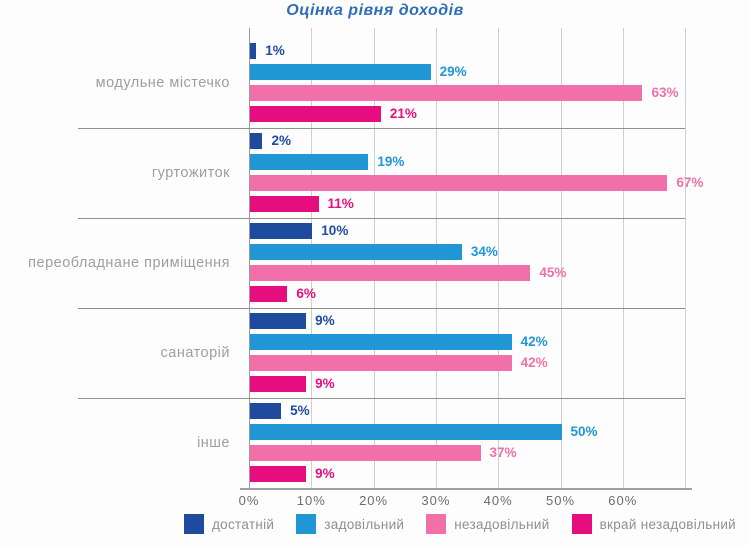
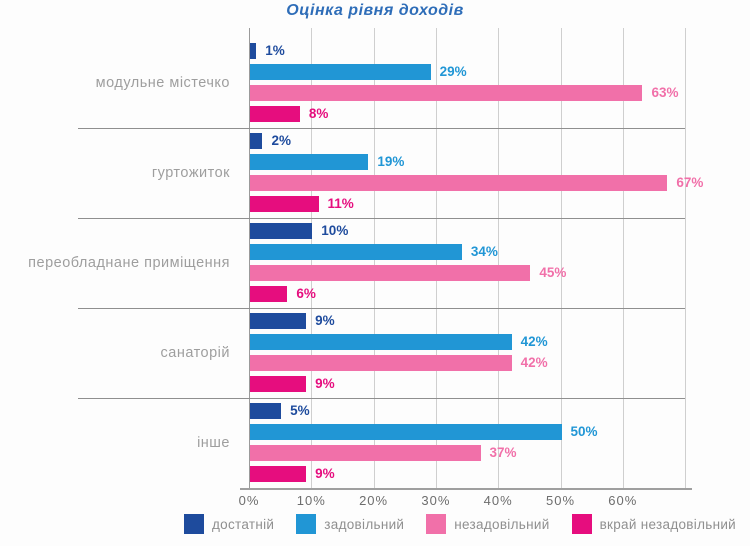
вкрай незадовільний/модульне містечко: 21% -> 8%
